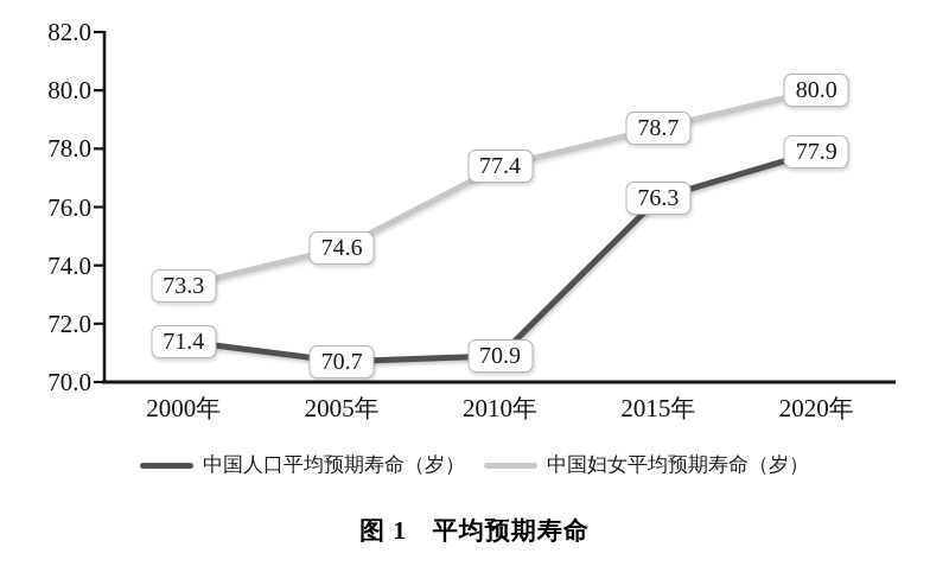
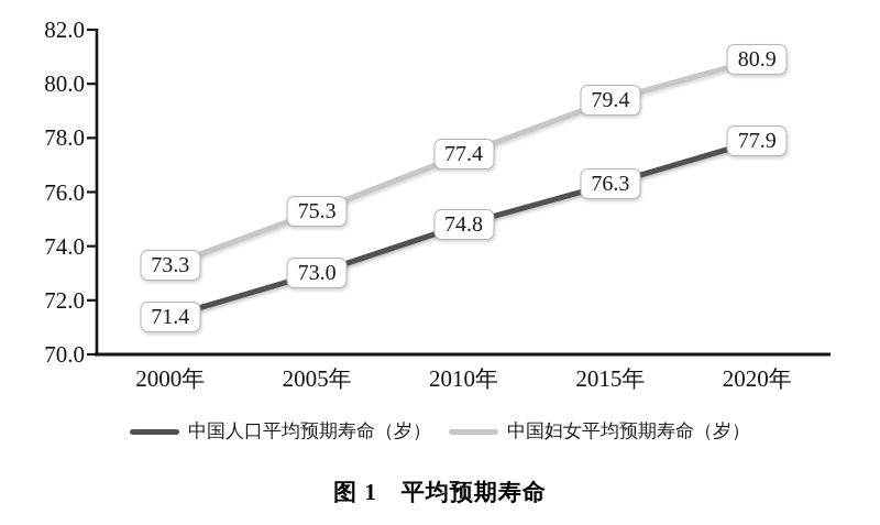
中国人口平均预期寿命（岁）/2005年: 70.7 -> 73.0
中国妇女平均预期寿命（岁）/2005年: 74.6 -> 75.3
中国人口平均预期寿命（岁）/2010年: 70.9 -> 74.8
中国妇女平均预期寿命（岁）/2015年: 78.7 -> 79.4
中国妇女平均预期寿命（岁）/2020年: 80.0 -> 80.9
